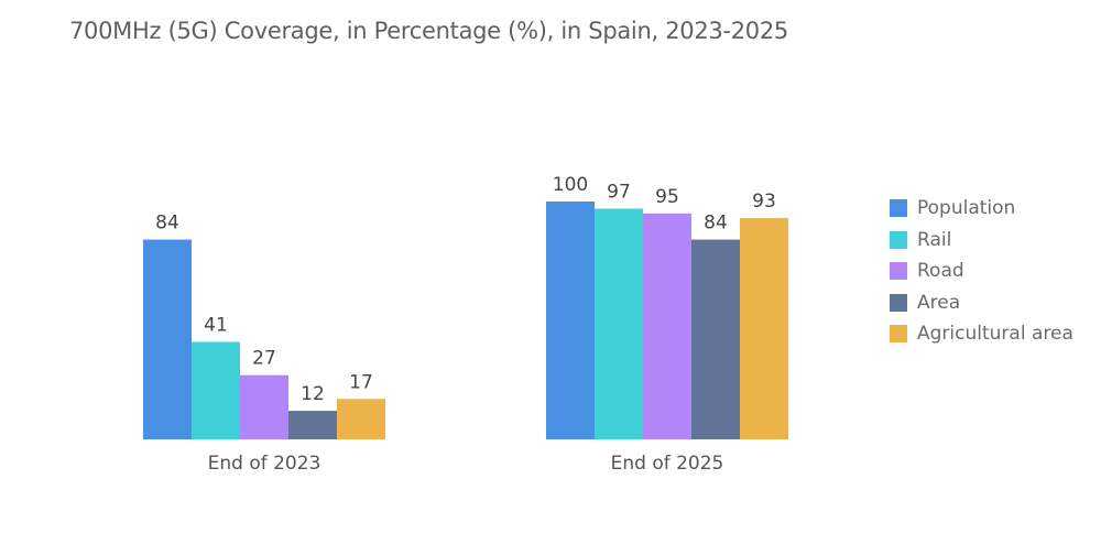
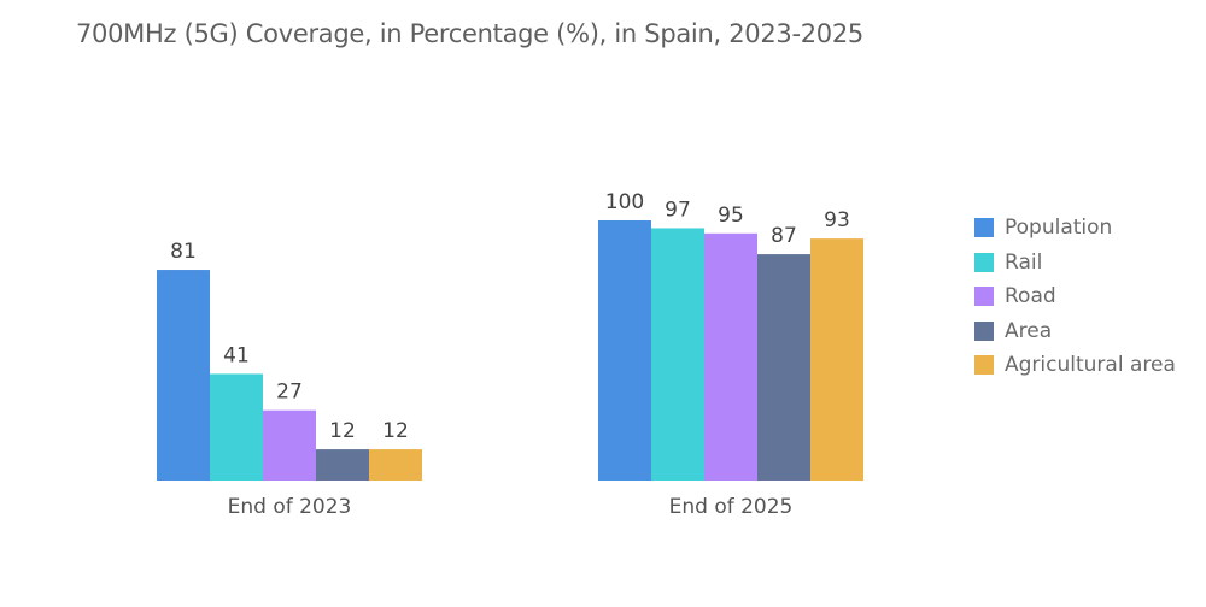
Population/End of 2023: 84 -> 81
Agricultural area/End of 2023: 17 -> 12
Area/End of 2025: 84 -> 87
